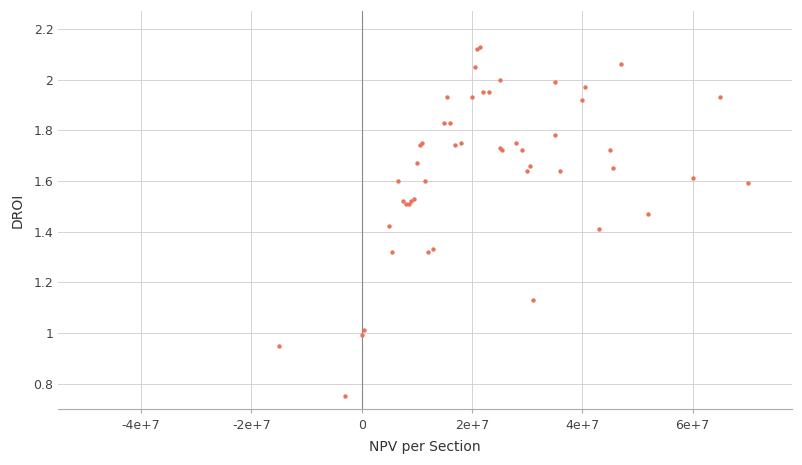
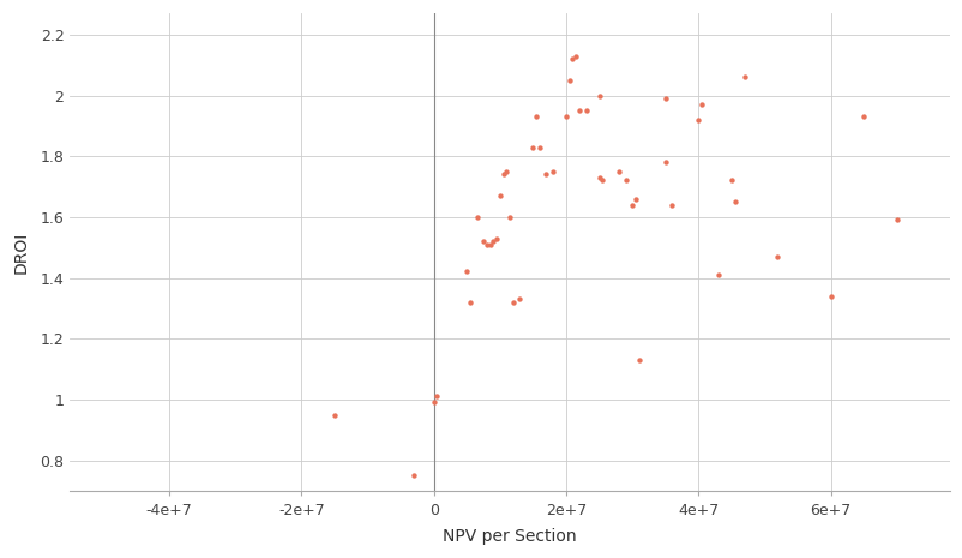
6e+7: 1.61 -> 1.34
